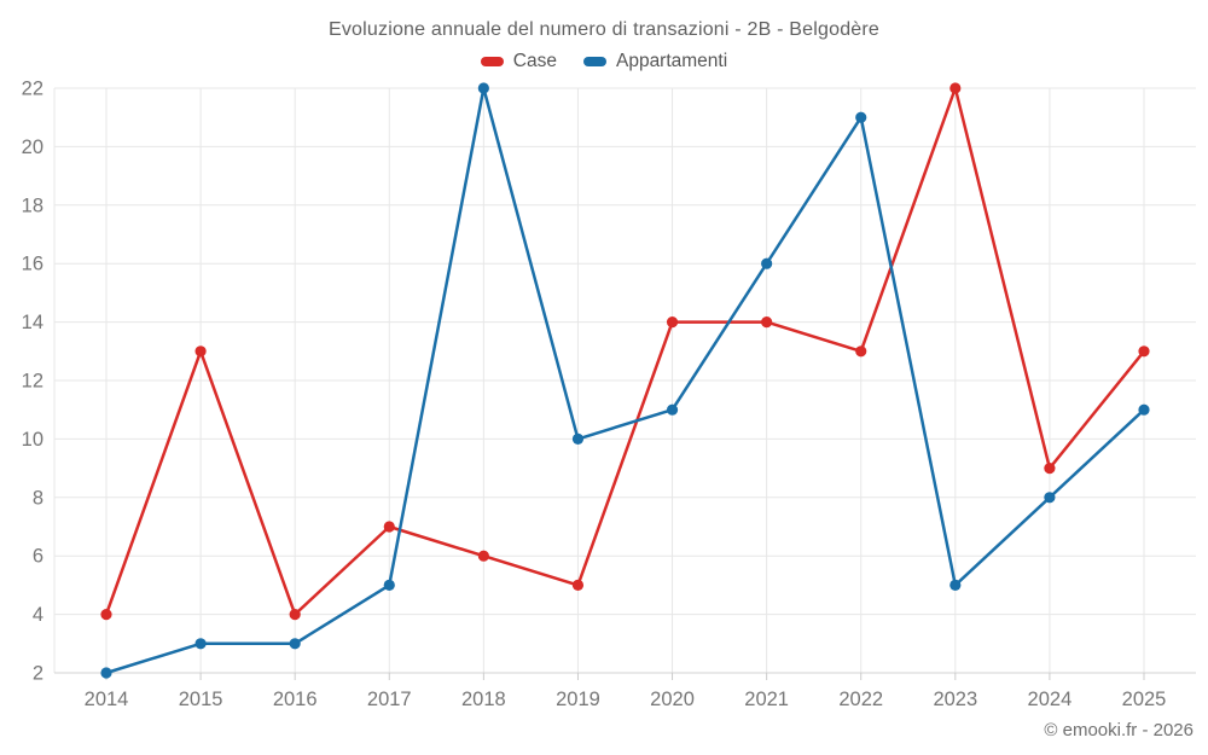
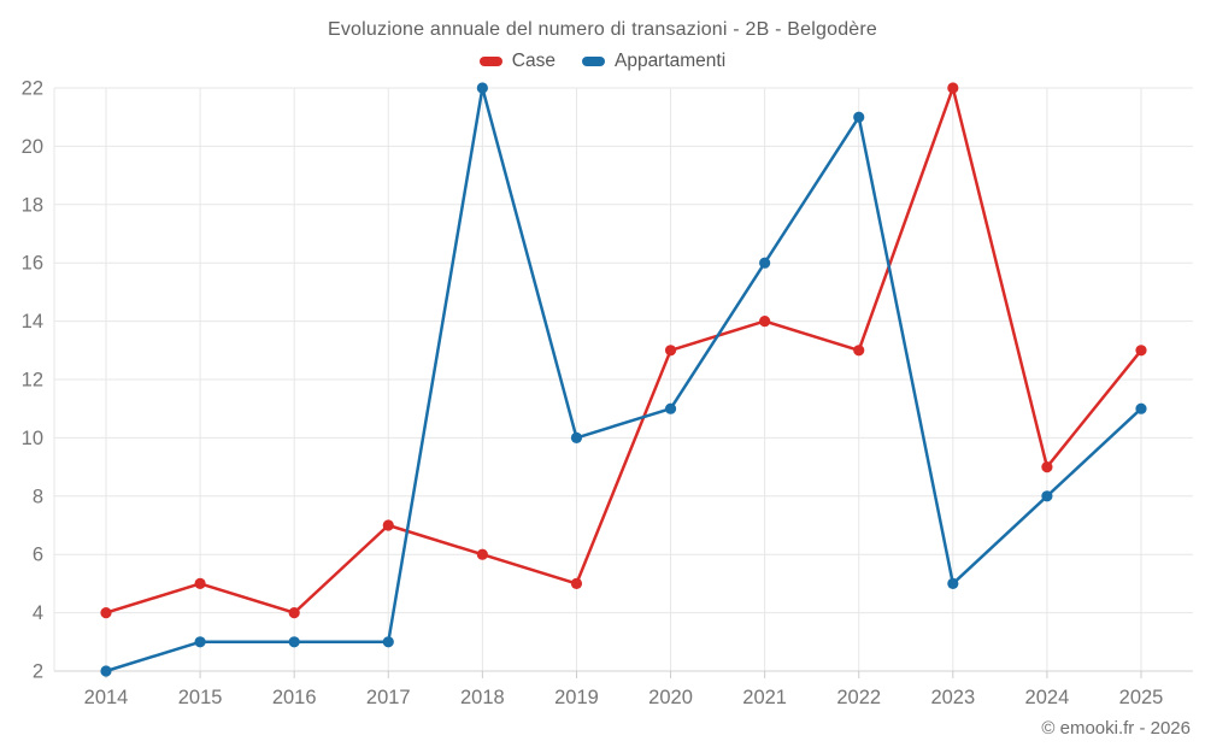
Case/2015: 13 -> 5
Appartamenti/2017: 5 -> 3
Case/2020: 14 -> 13
